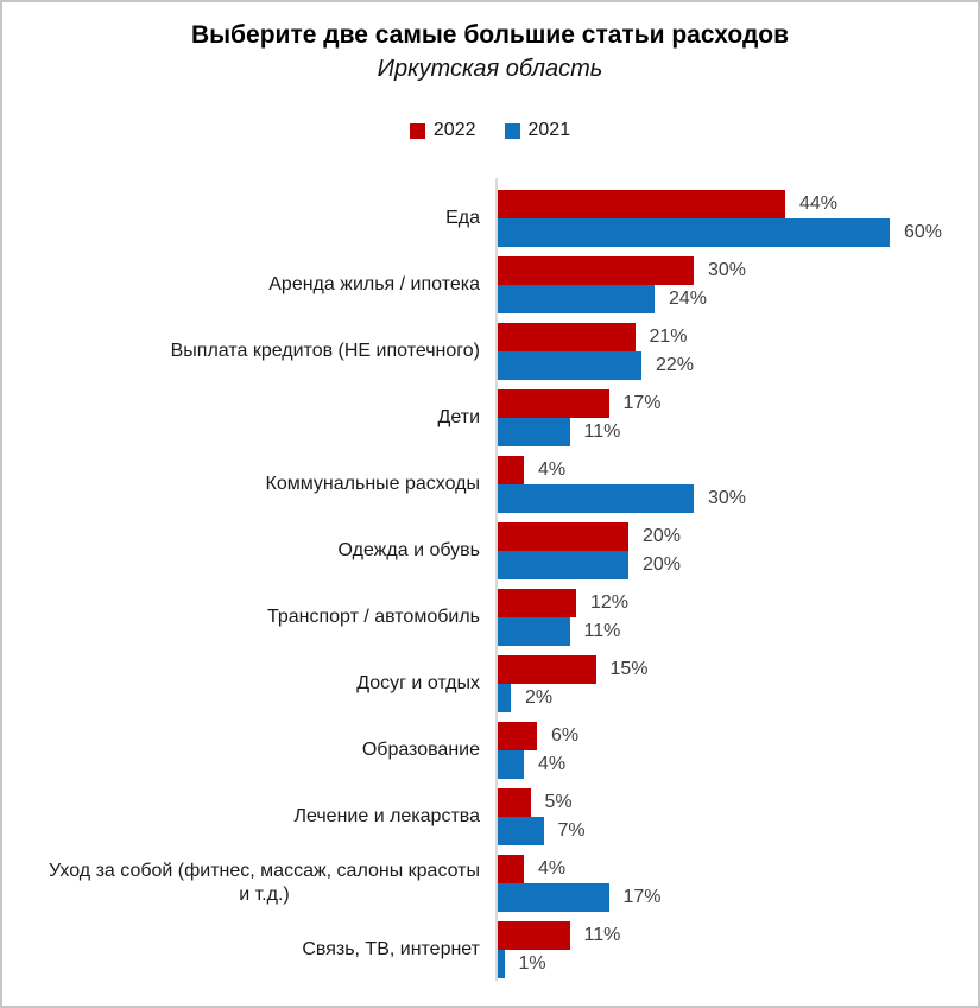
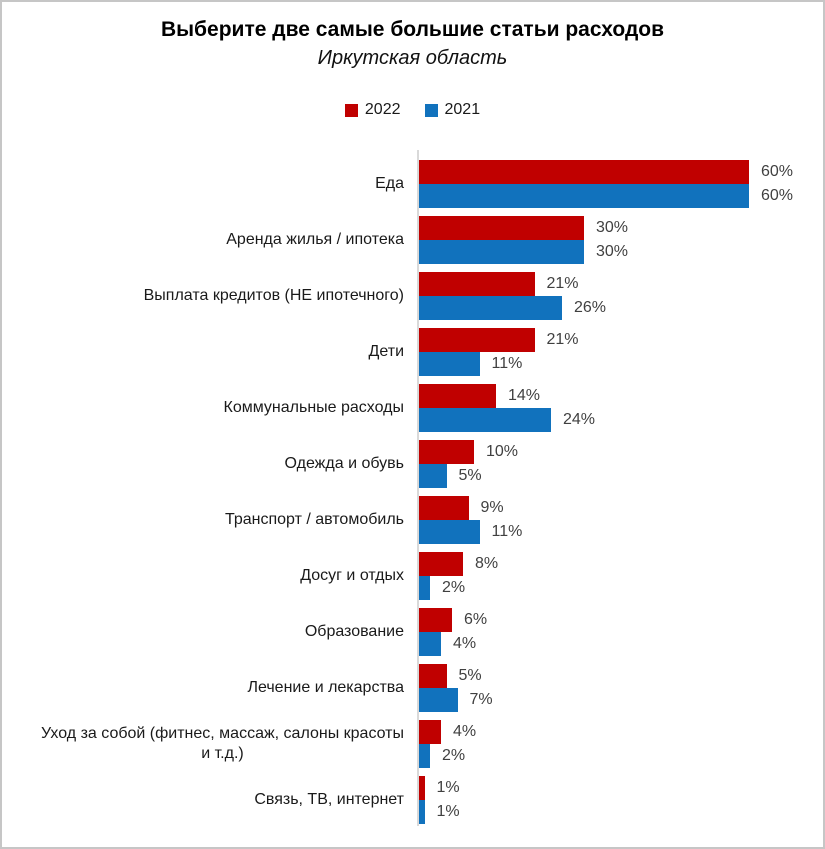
2022/Еда: 44% -> 60%
2021/Аренда жилья / ипотека: 24% -> 30%
2021/Выплата кредитов (НЕ ипотечного): 22% -> 26%
2022/Дети: 17% -> 21%
2022/Коммунальные расходы: 4% -> 14%
2021/Коммунальные расходы: 30% -> 24%
2022/Одежда и обувь: 20% -> 10%
2021/Одежда и обувь: 20% -> 5%
2022/Транспорт / автомобиль: 12% -> 9%
2022/Досуг и отдых: 15% -> 8%
2021/Уход за собой (фитнес, массаж, салоны красоты и т.д.): 17% -> 2%
2022/Связь, ТВ, интернет: 11% -> 1%
